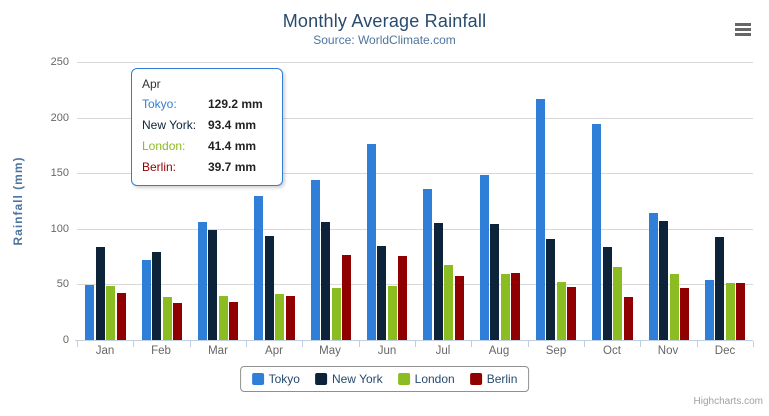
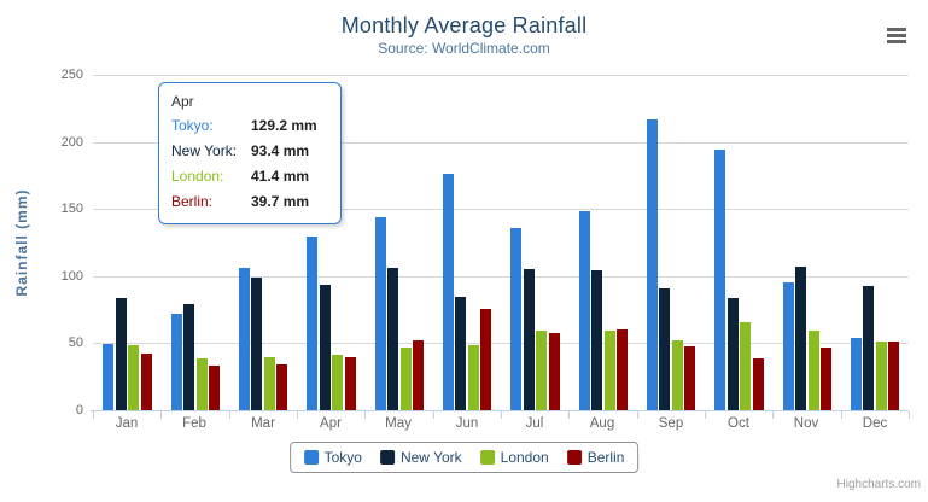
Berlin/May: 76 -> 53
London/Jul: 67 -> 59
Tokyo/Nov: 114 -> 96
